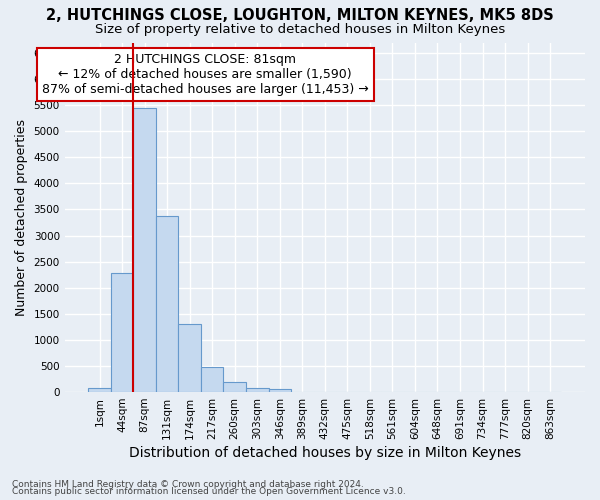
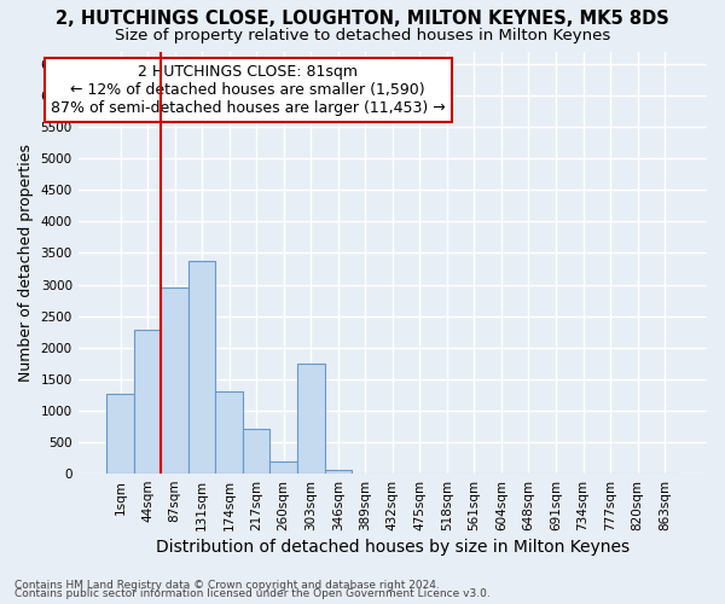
1sqm: 70 -> 1260
87sqm: 5440 -> 2960
217sqm: 480 -> 720
303sqm: 80 -> 1740
